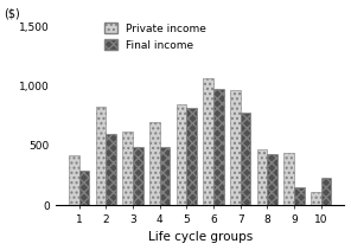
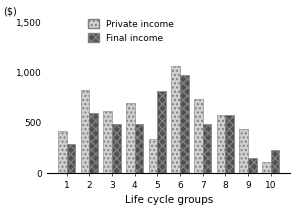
Private income/5: 850 -> 340
Private income/7: 960 -> 740
Final income/7: 780 -> 490
Private income/8: 470 -> 580
Final income/8: 430 -> 580
